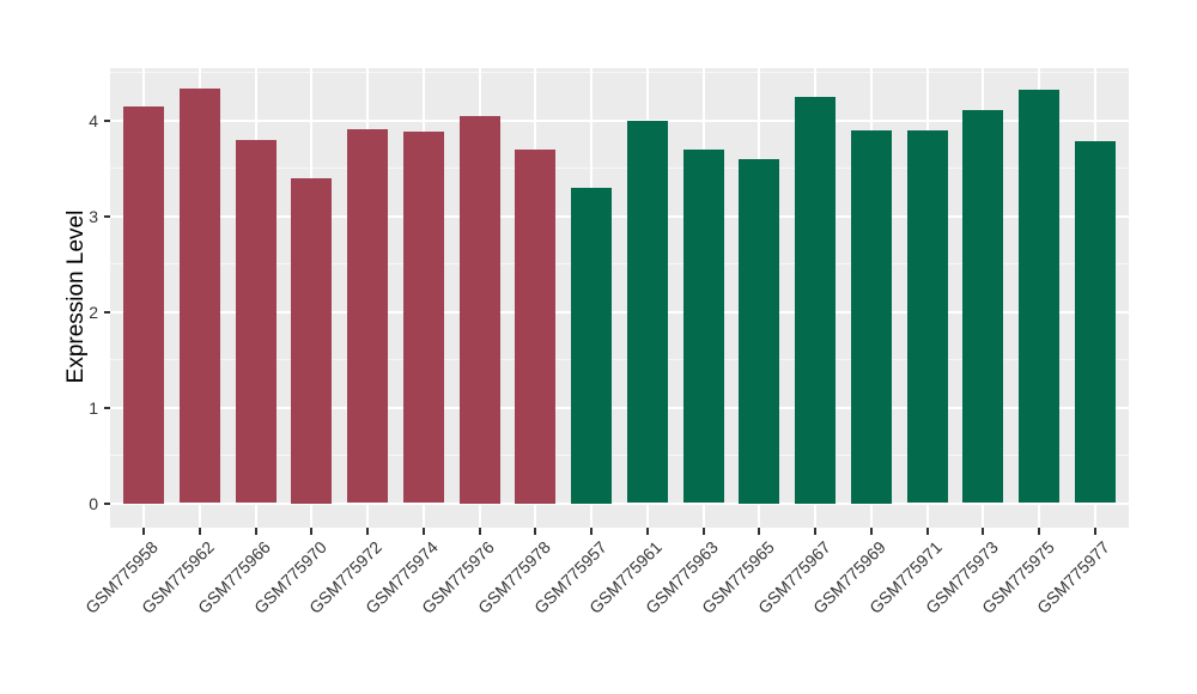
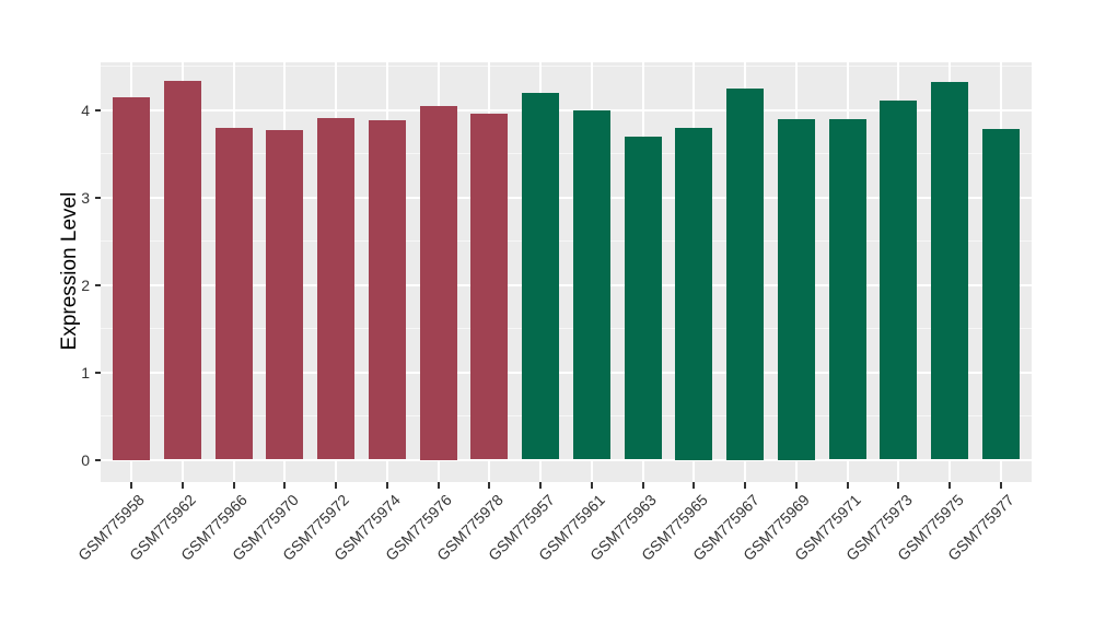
GSM775970: 3.4 -> 3.8
GSM775978: 3.7 -> 4.0
GSM775957: 3.3 -> 4.2
GSM775965: 3.6 -> 3.8
